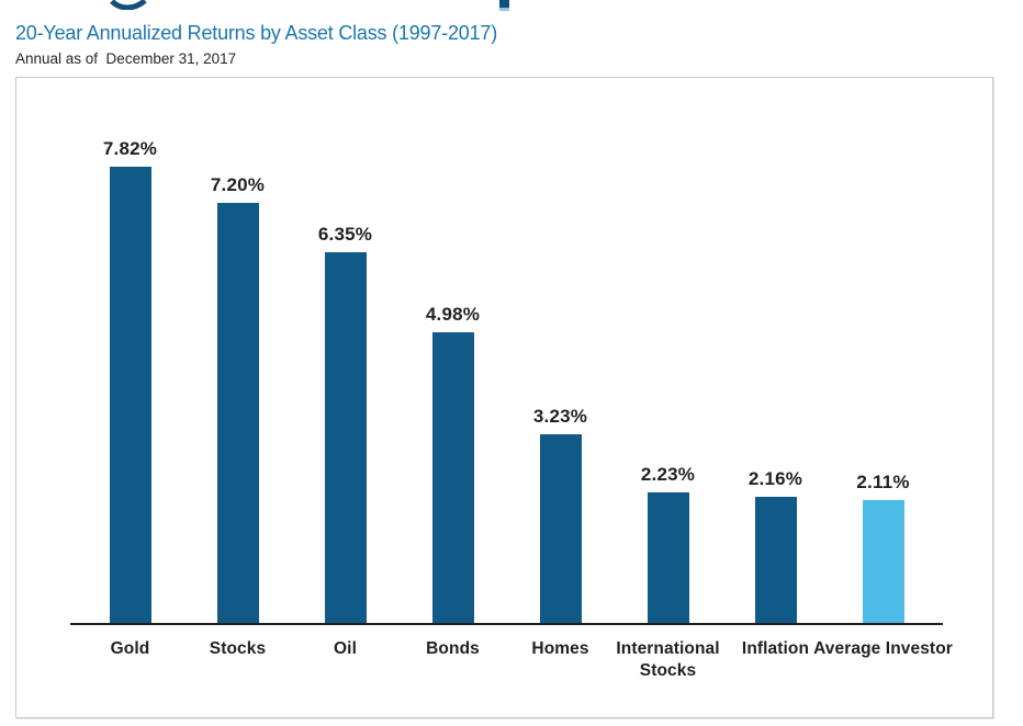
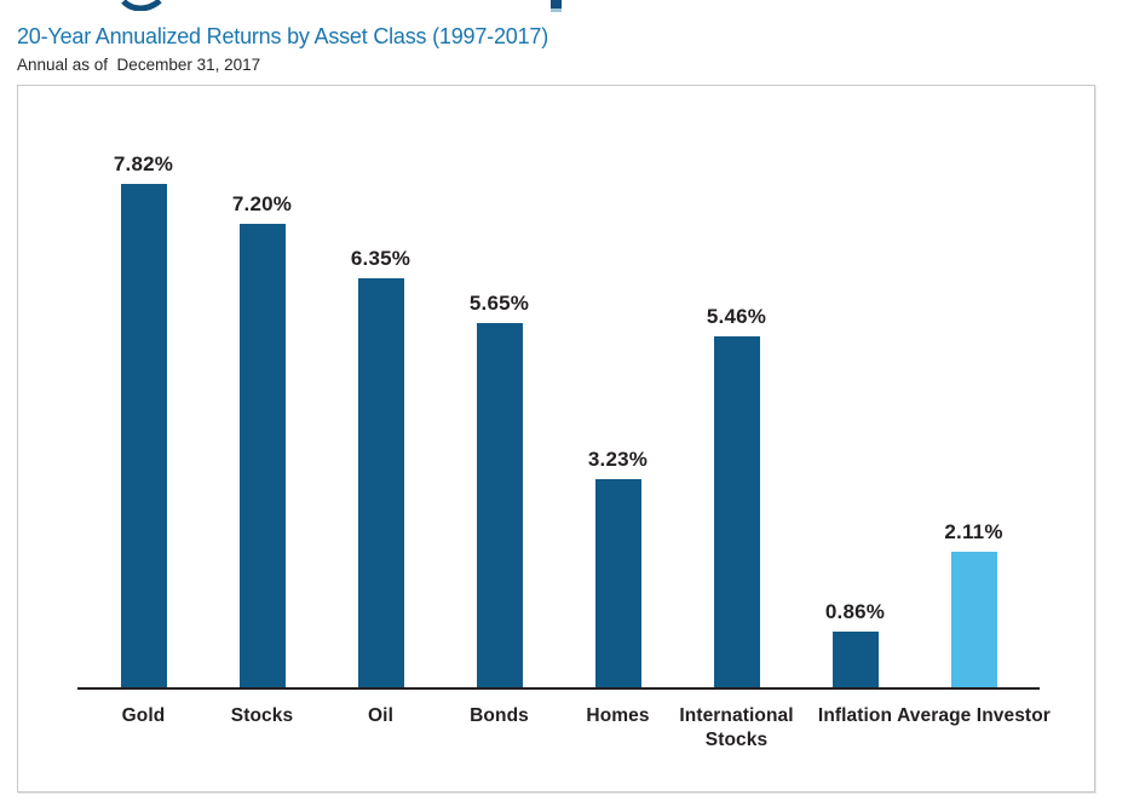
Bonds: 4.98% -> 5.65%
International Stocks: 2.23% -> 5.46%
Inflation: 2.16% -> 0.86%
